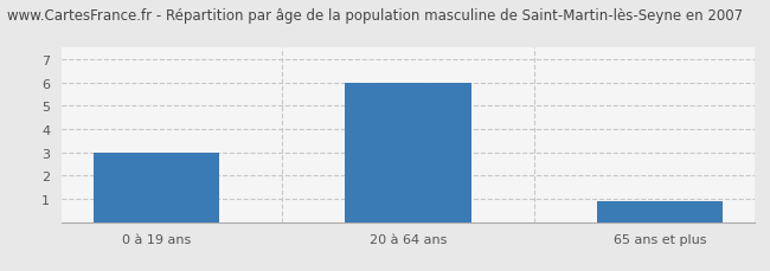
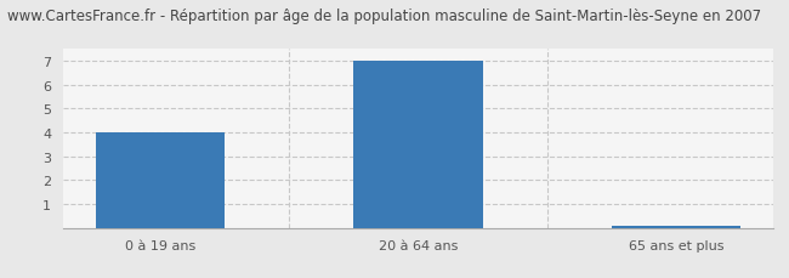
0 à 19 ans: 3.0 -> 4.0
20 à 64 ans: 6.0 -> 7.0
65 ans et plus: 0.9 -> 0.1
